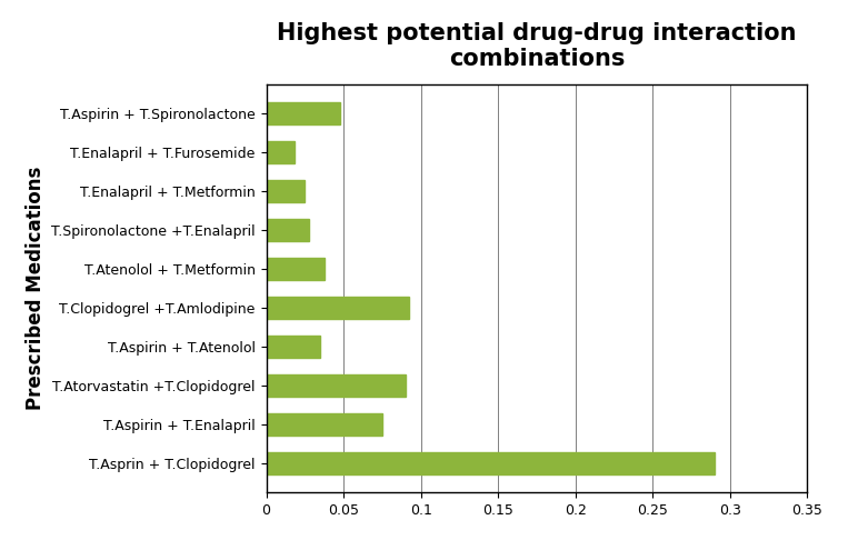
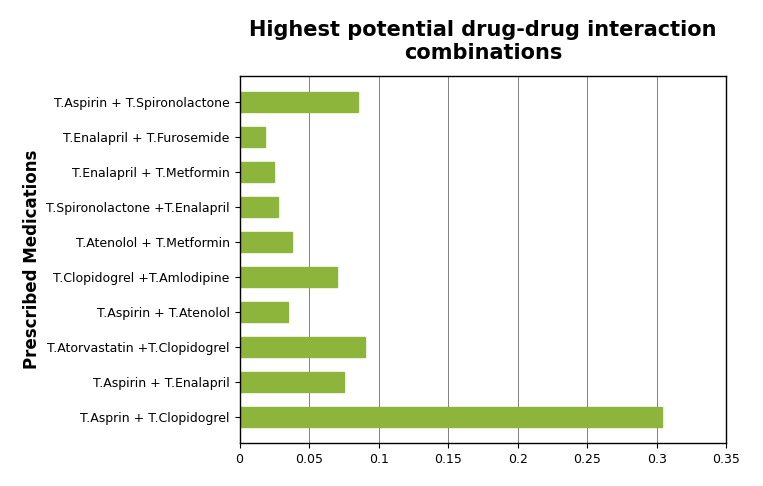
T.Aspirin + T.Spironolactone: 0.048 -> 0.085
T.Clopidogrel +T.Amlodipine: 0.092 -> 0.070
T.Asprin + T.Clopidogrel: 0.290 -> 0.304
